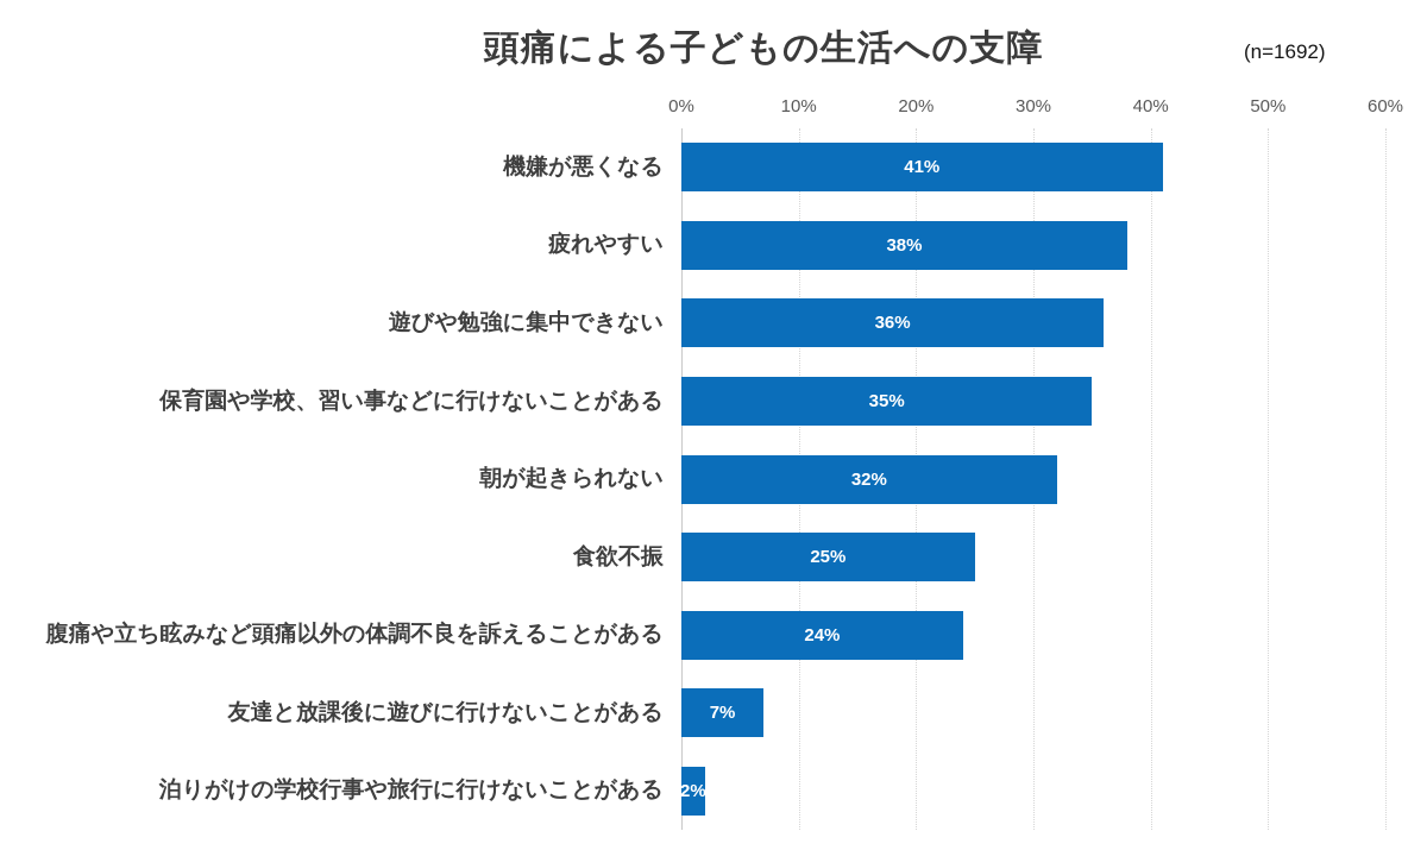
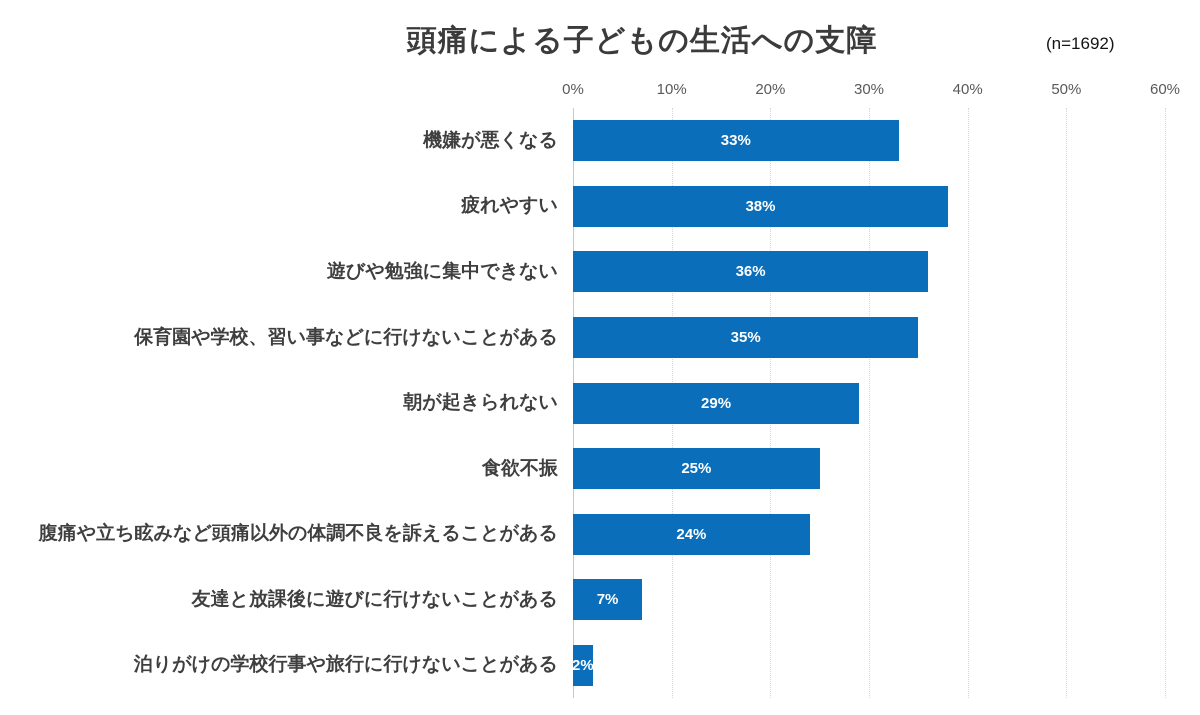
機嫌が悪くなる: 41% -> 33%
朝が起きられない: 32% -> 29%
